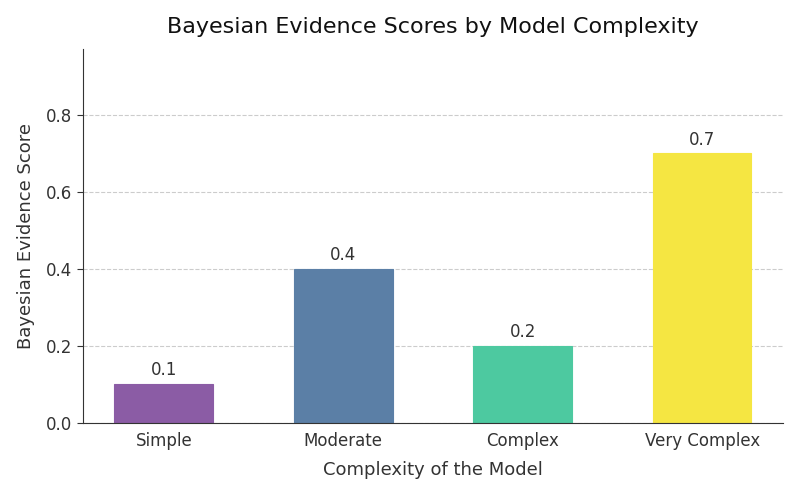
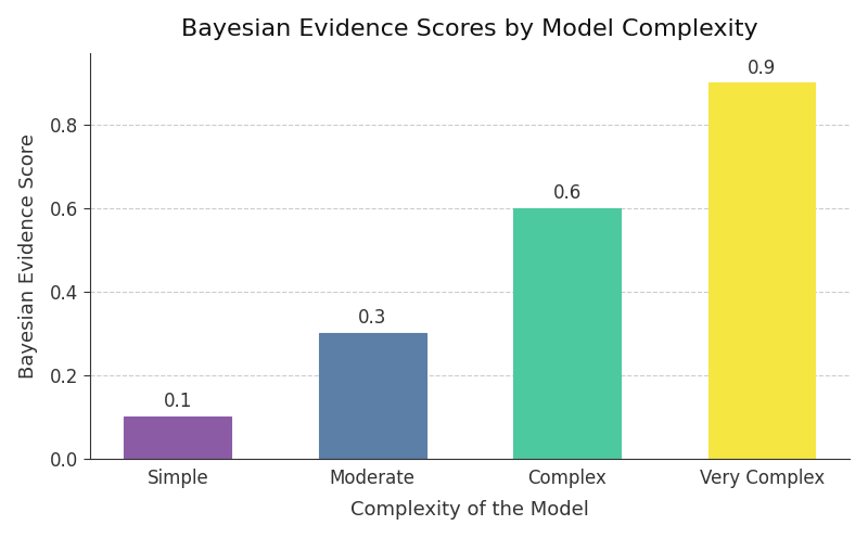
Moderate: 0.4 -> 0.3
Complex: 0.2 -> 0.6
Very Complex: 0.7 -> 0.9
